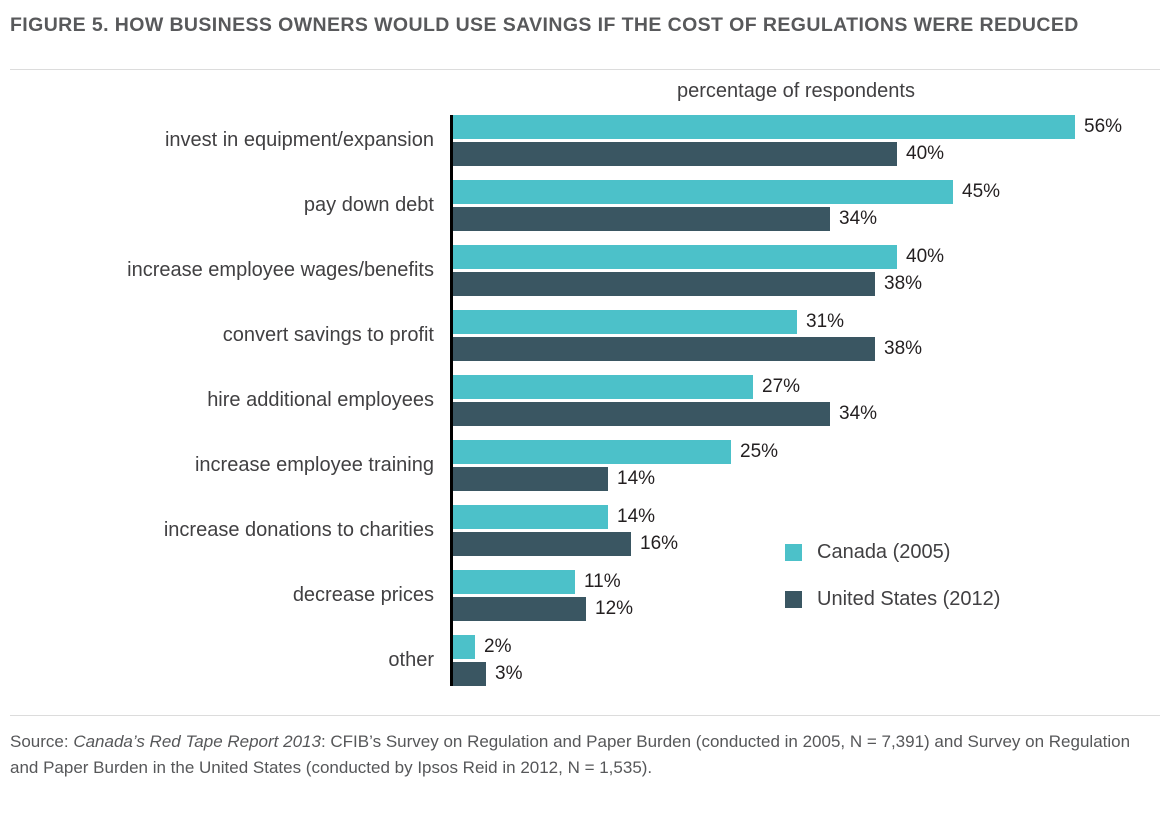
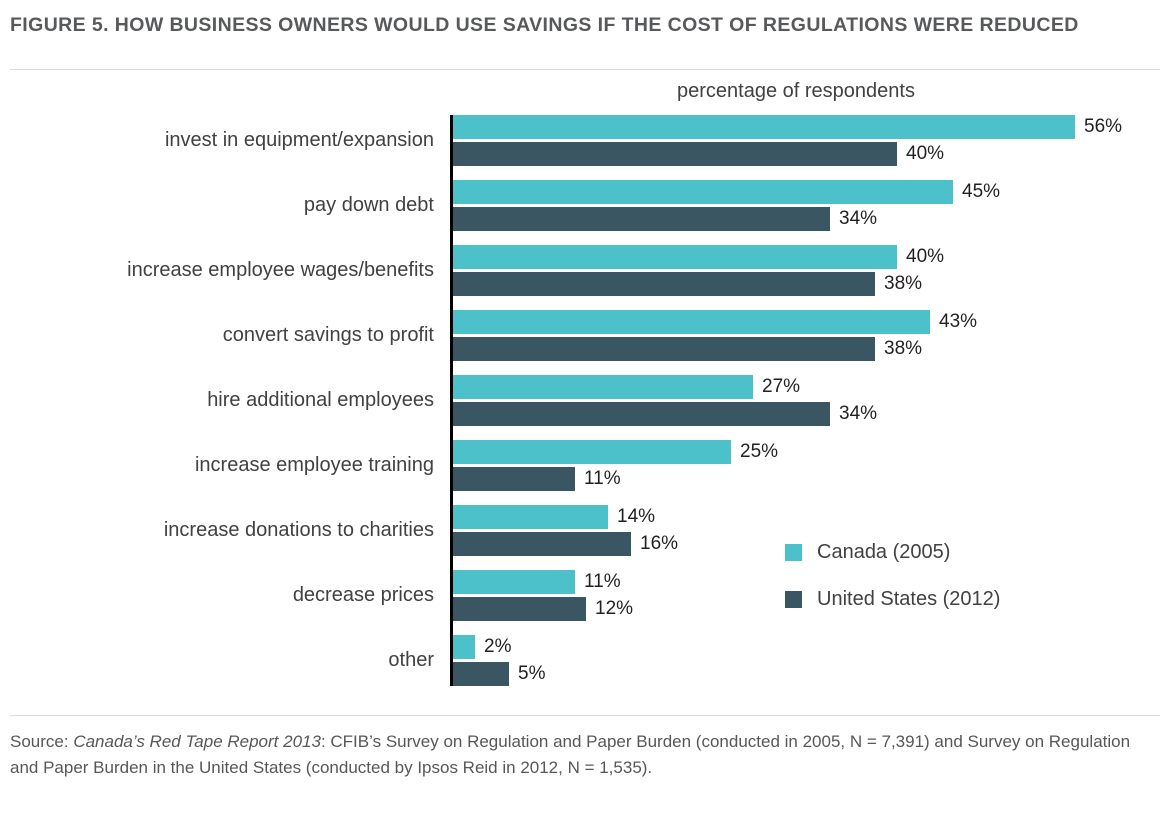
Canada (2005)/convert savings to profit: 31% -> 43%
United States (2012)/increase employee training: 14% -> 11%
United States (2012)/other: 3% -> 5%
